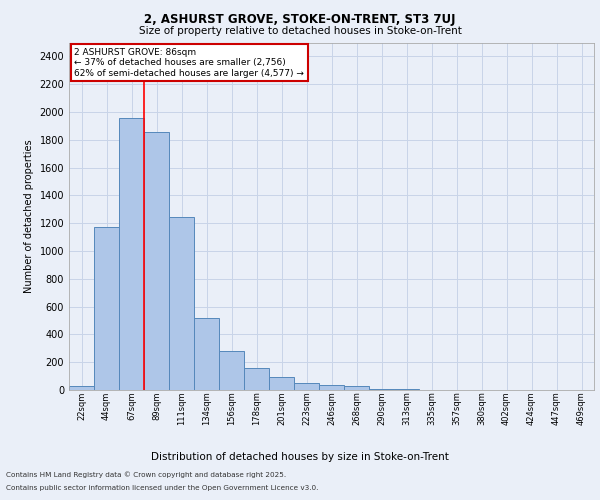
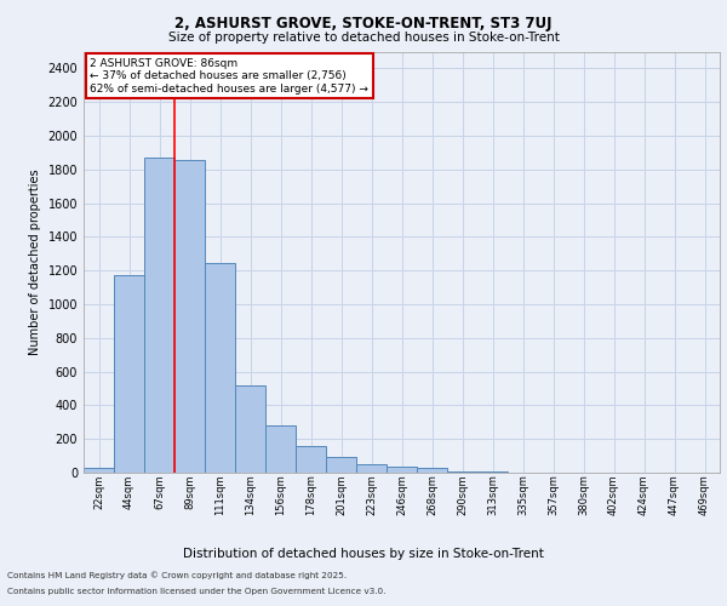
67sqm: 1960 -> 1870
